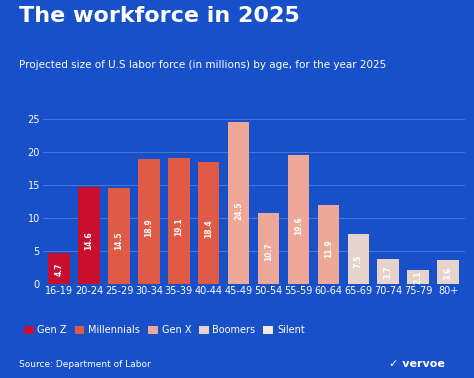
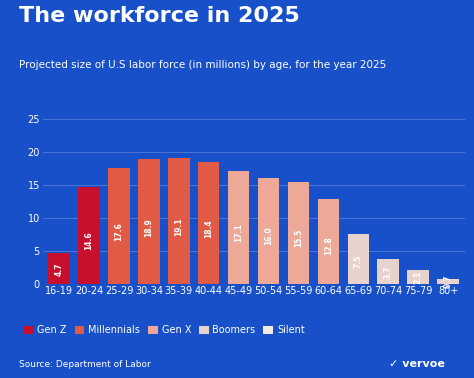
25-29: 14.5 -> 17.6
45-49: 24.5 -> 17.1
50-54: 10.7 -> 16.0
55-59: 19.6 -> 15.5
60-64: 11.9 -> 12.8
80+: 3.6 -> 0.7
